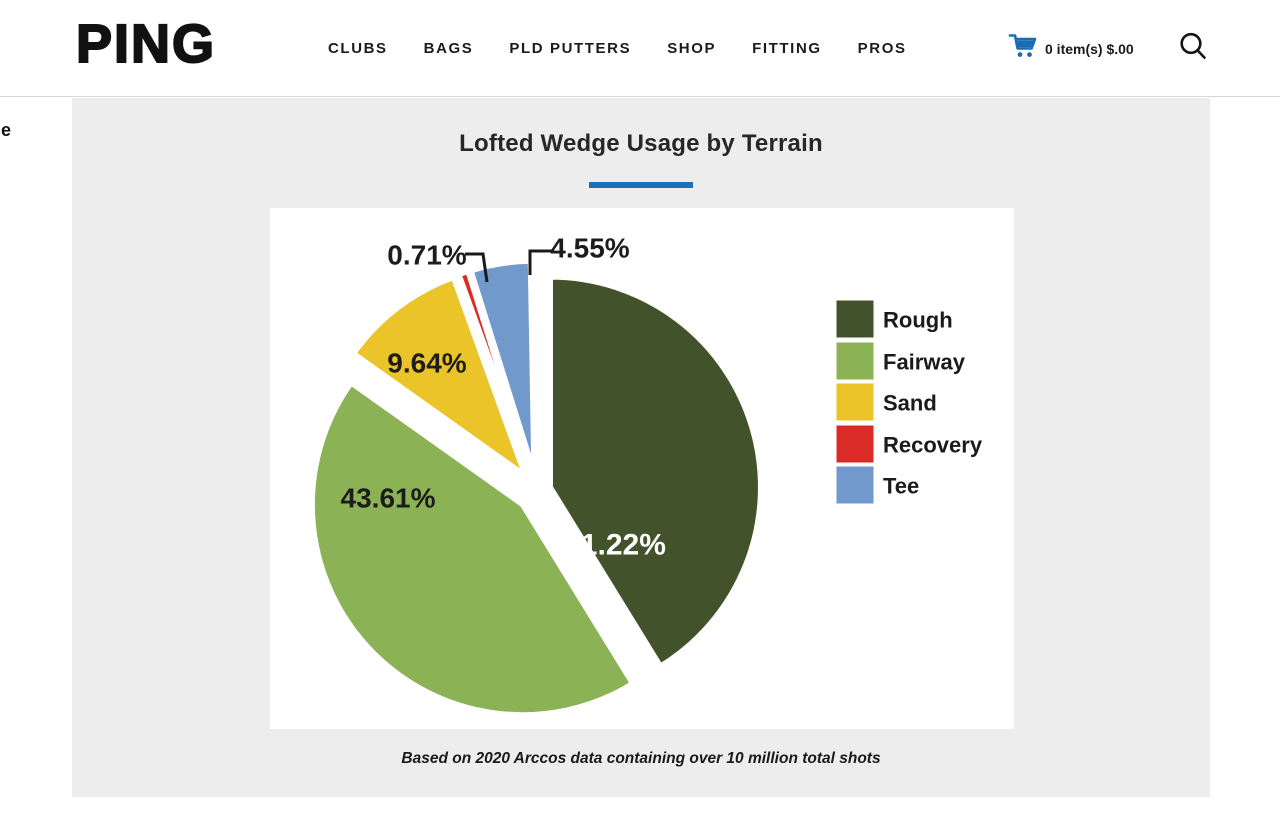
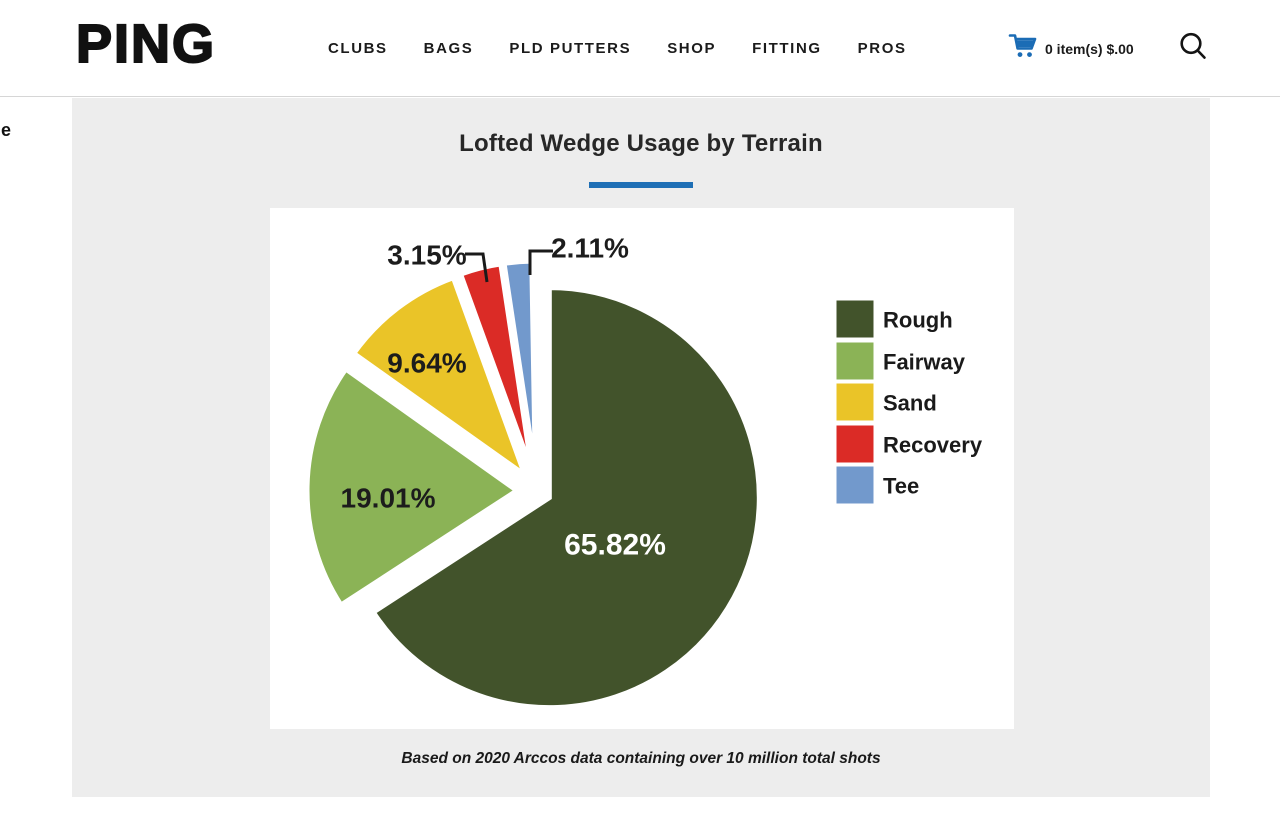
Rough: 41.22% -> 65.82%
Fairway: 43.61% -> 19.01%
Recovery: 0.71% -> 3.15%
Tee: 4.55% -> 2.11%
